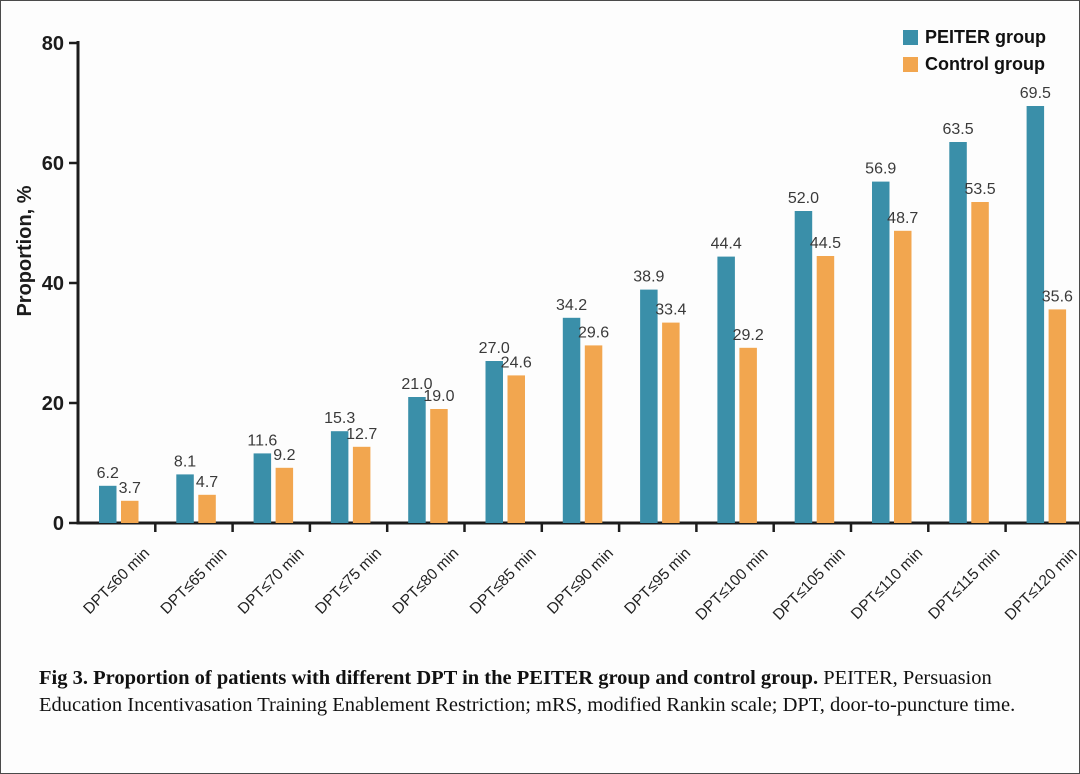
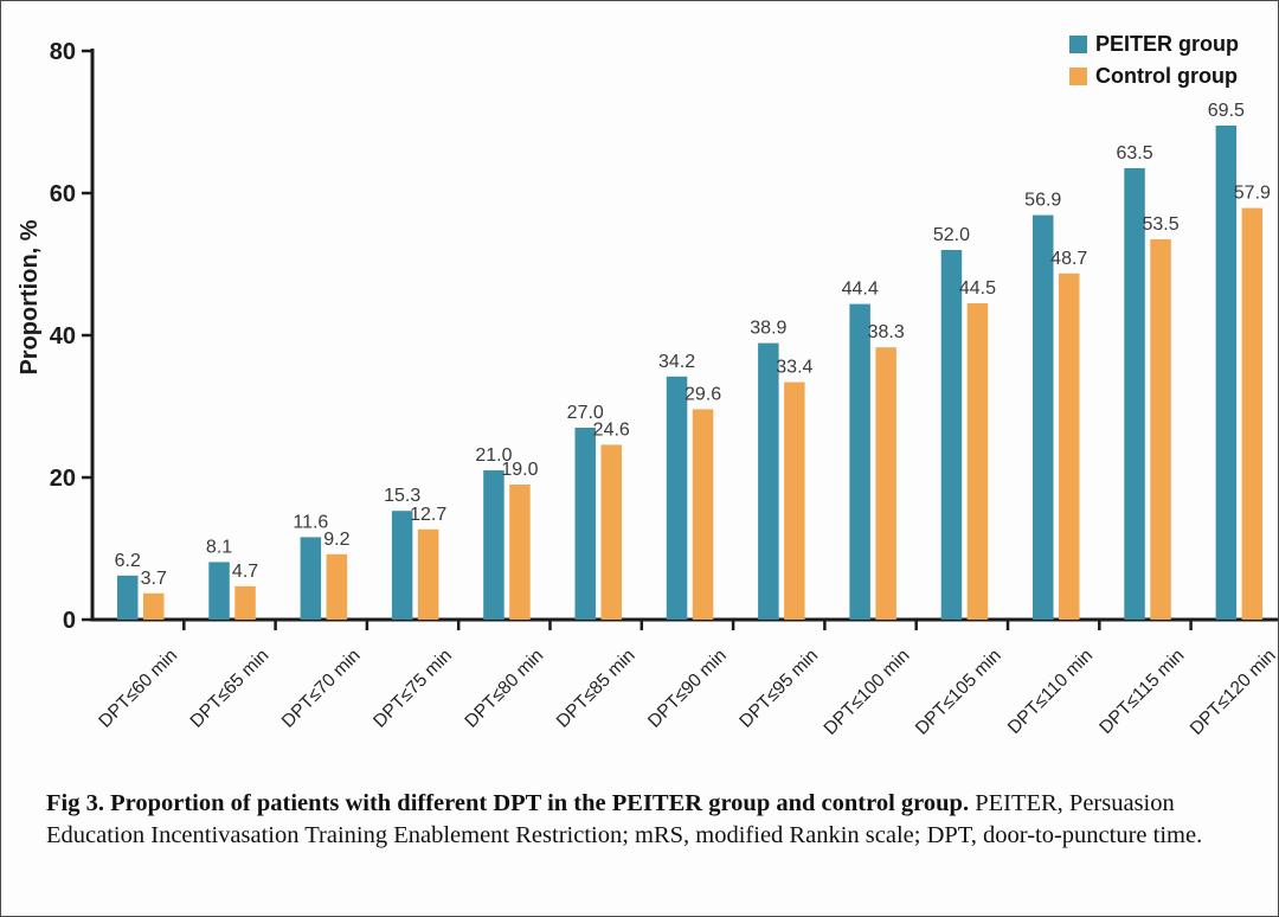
Control group/DPT≤100 min: 29.2 -> 38.3
Control group/DPT≤120 min: 35.6 -> 57.9
